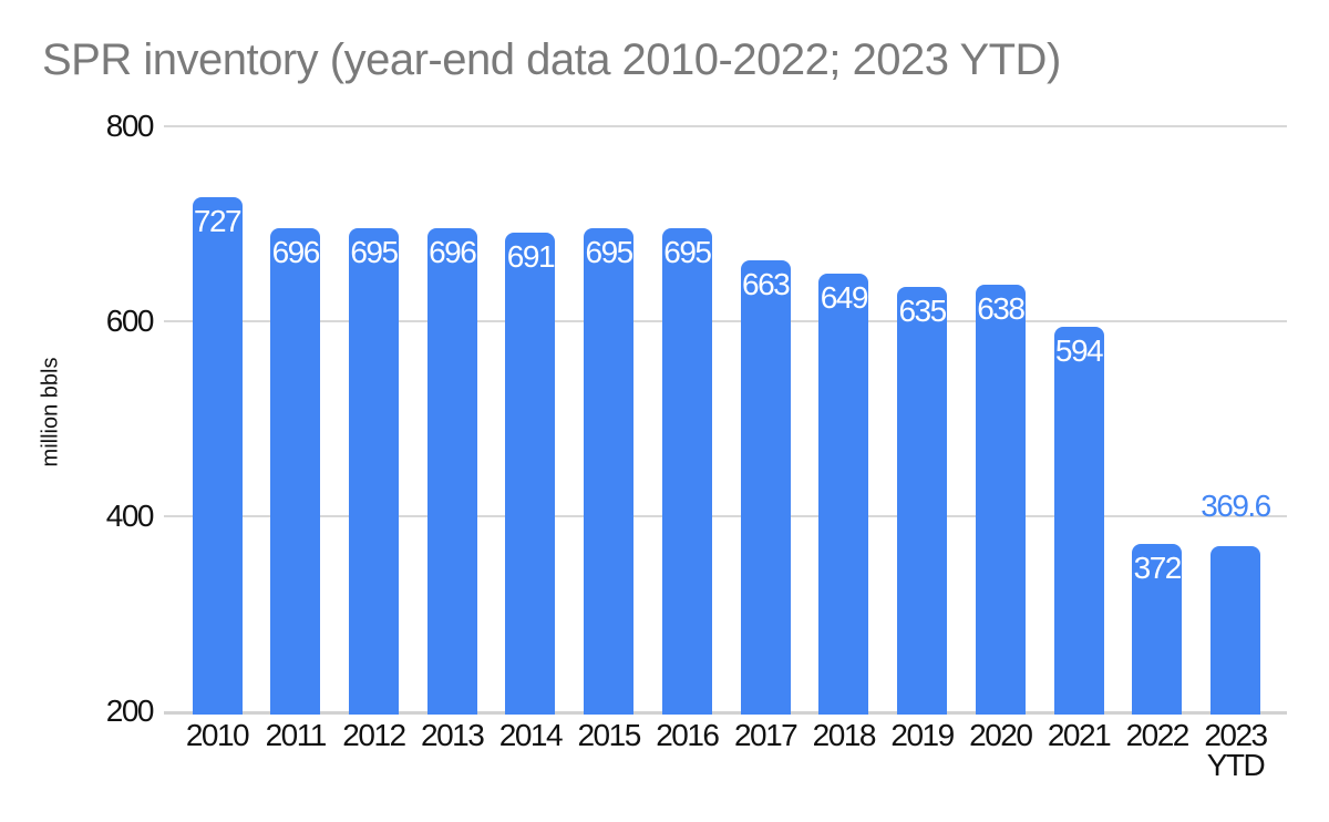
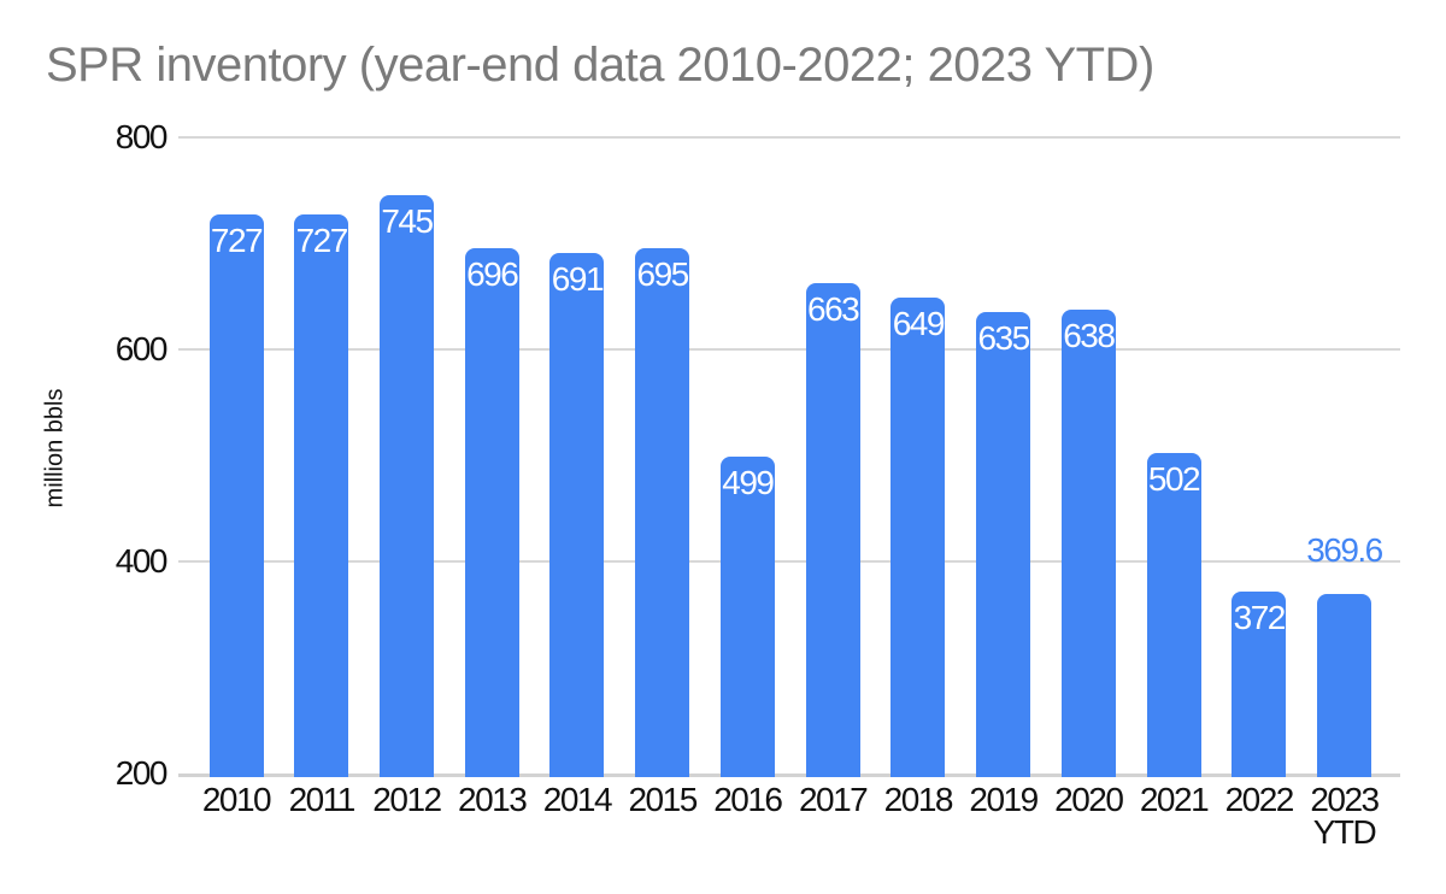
2011: 696 -> 727
2012: 695 -> 745
2016: 695 -> 499
2021: 594 -> 502
